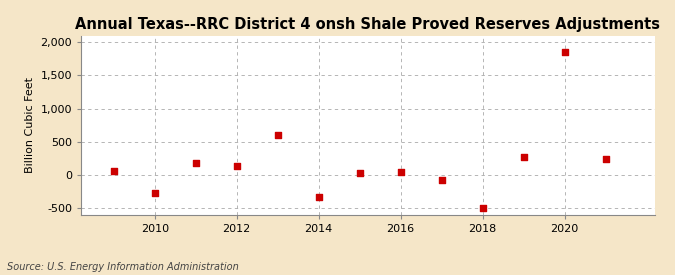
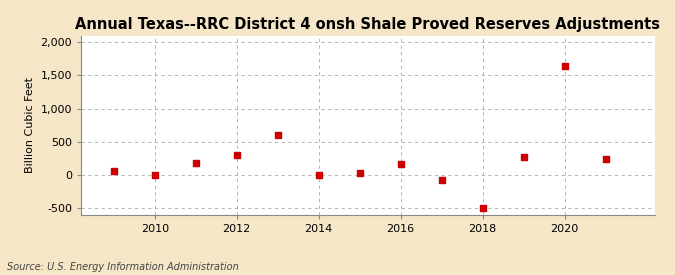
2010: -280 -> -10
2012: 140 -> 300
2014: -340 -> -10
2016: 40 -> 170
2020: 1,860 -> 1,650
